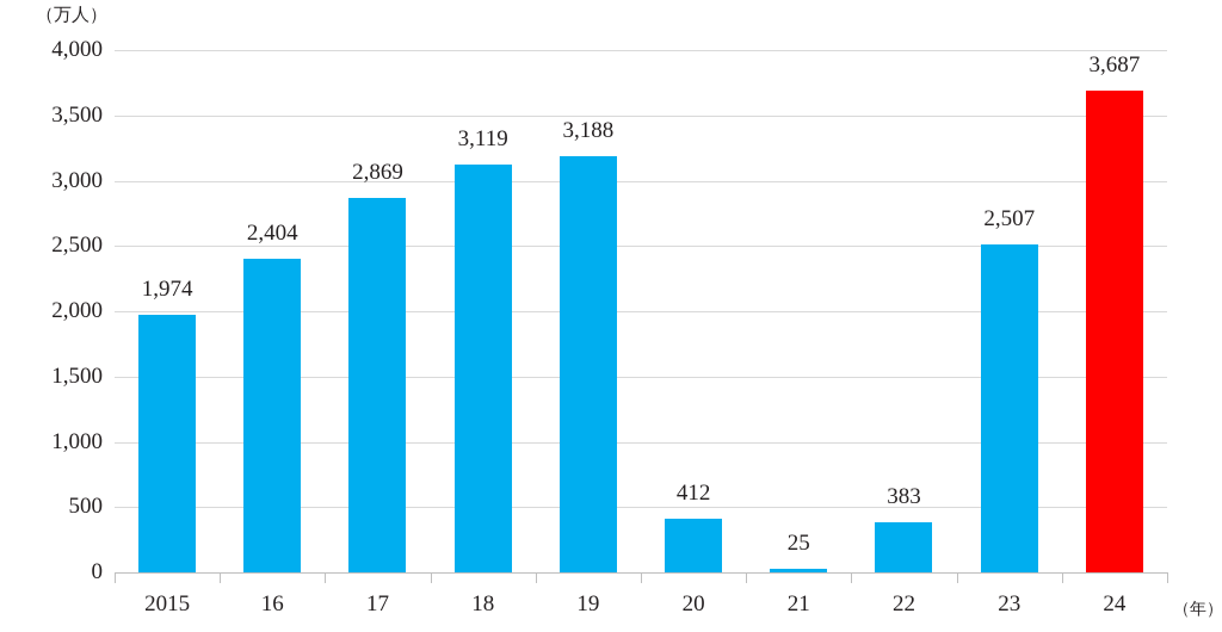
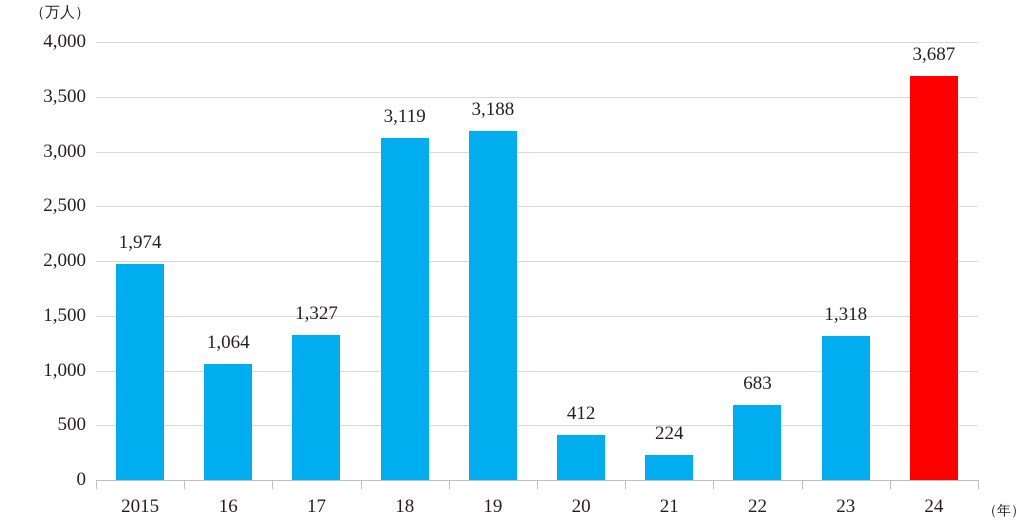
16: 2,404 -> 1,064
17: 2,869 -> 1,327
21: 25 -> 224
22: 383 -> 683
23: 2,507 -> 1,318
